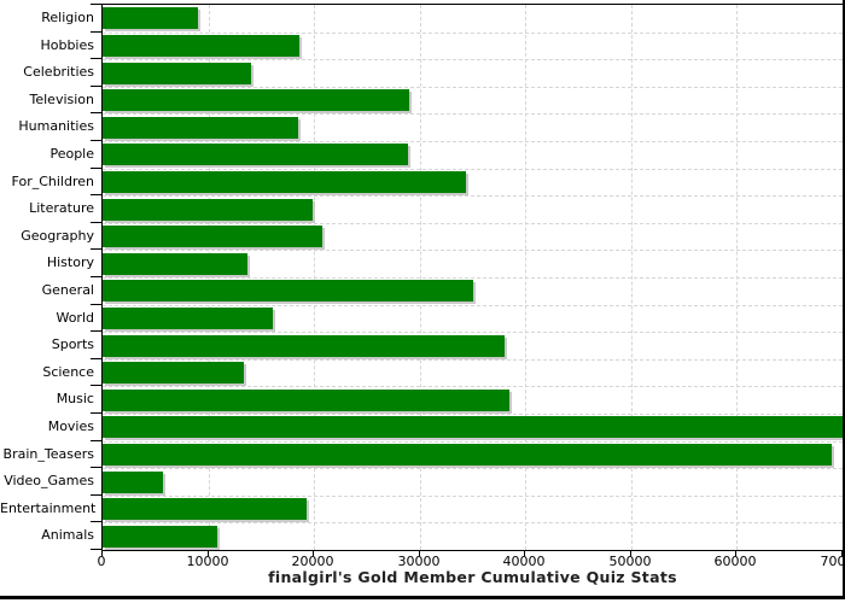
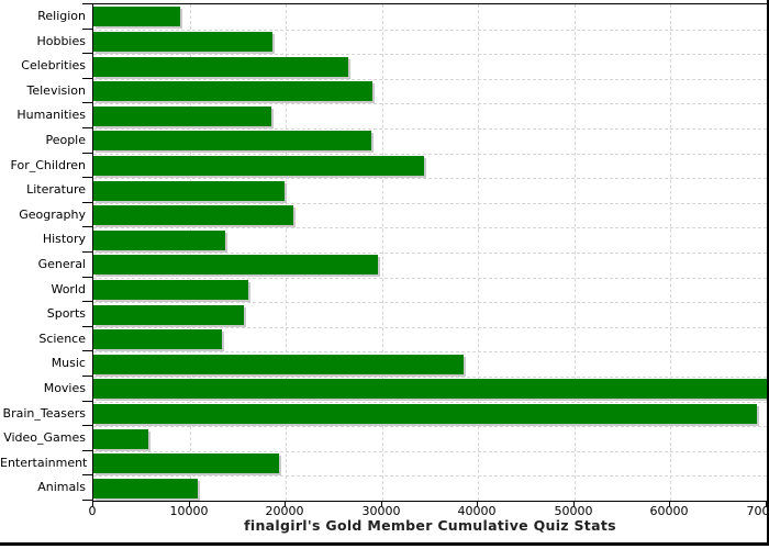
Celebrities: 14000 -> 26000
General: 35000 -> 30000
Sports: 38000 -> 16000
